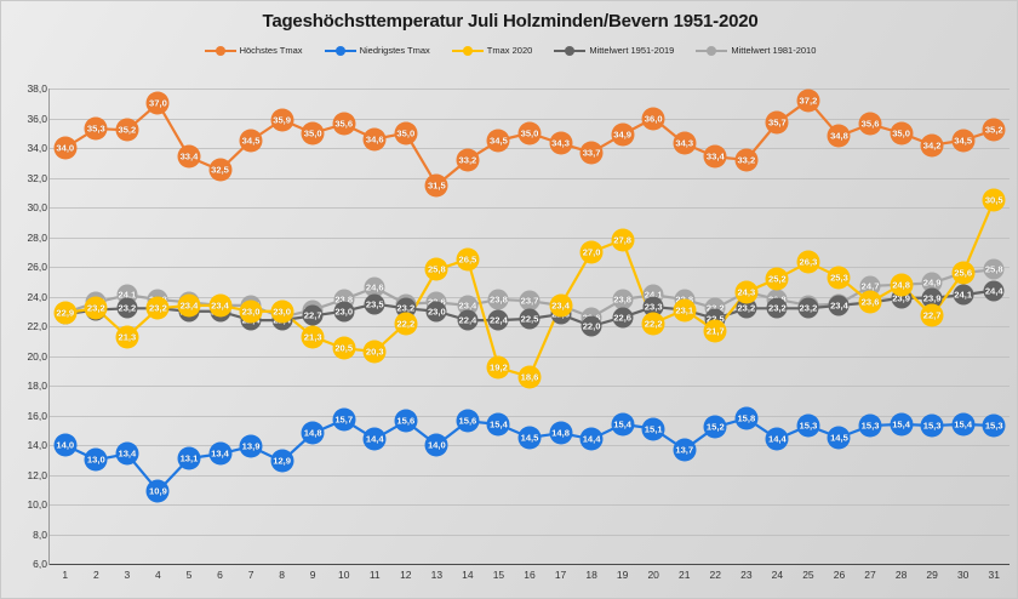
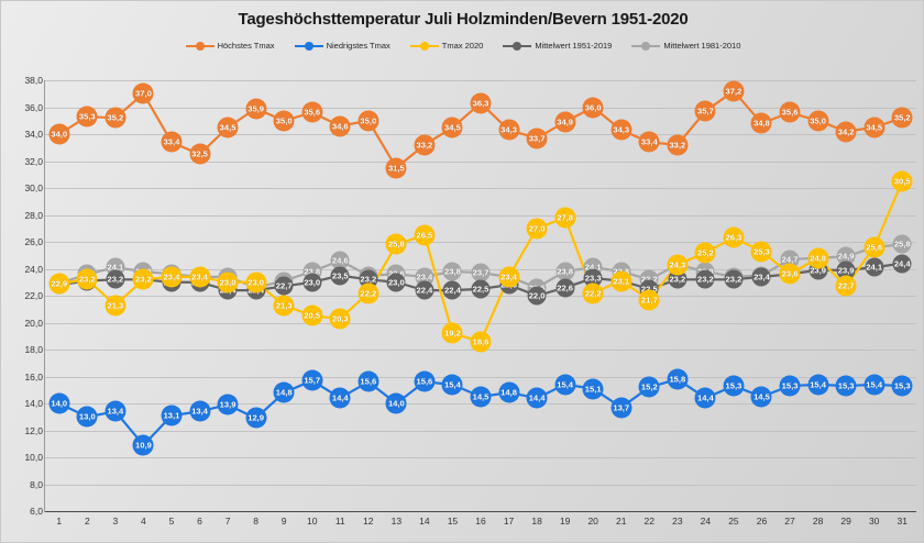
Höchstes Tmax/16: 35,0 -> 36,3
